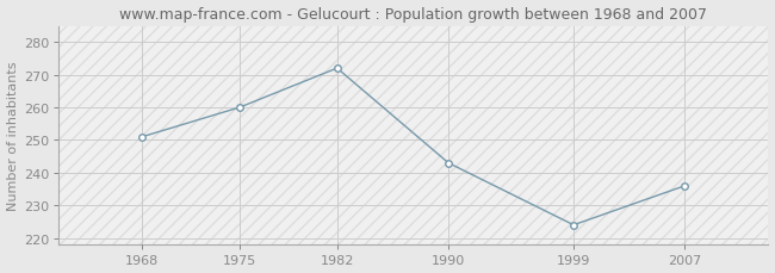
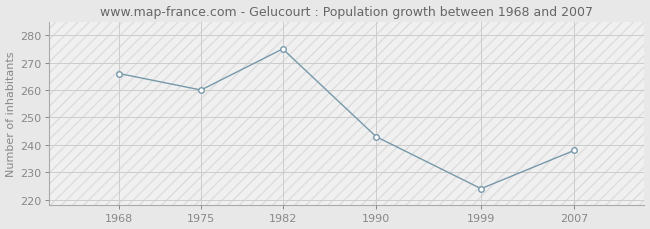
1968: 251 -> 266
1982: 272 -> 275
2007: 236 -> 238
